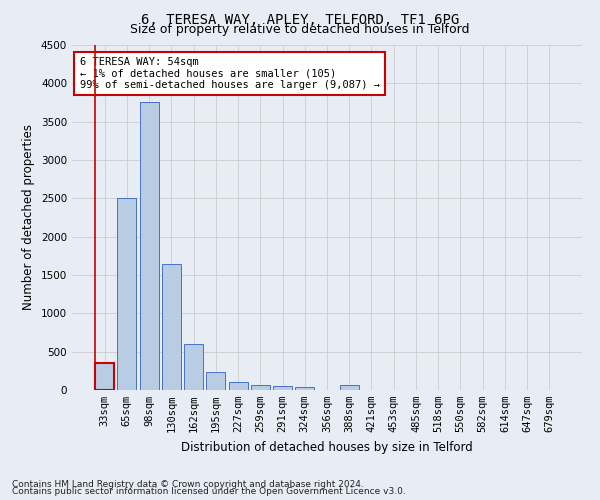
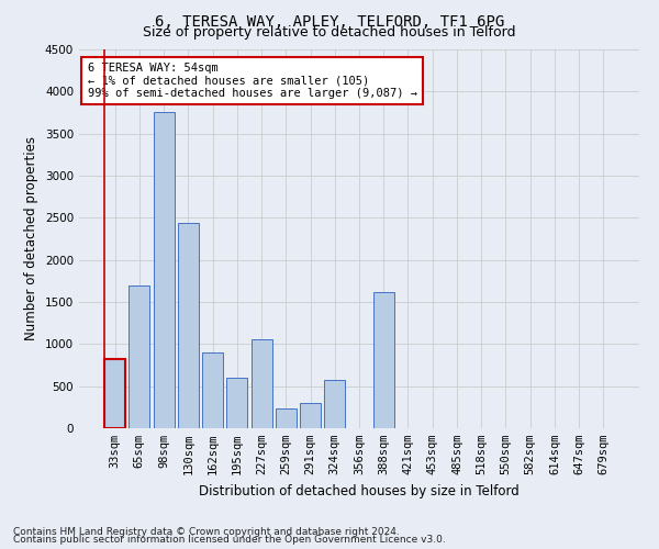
33sqm: 350 -> 820
65sqm: 2500 -> 1700
130sqm: 1650 -> 2440
162sqm: 600 -> 900
195sqm: 230 -> 600
227sqm: 110 -> 1060
259sqm: 70 -> 240
291sqm: 60 -> 300
324sqm: 40 -> 580
388sqm: 70 -> 1620
